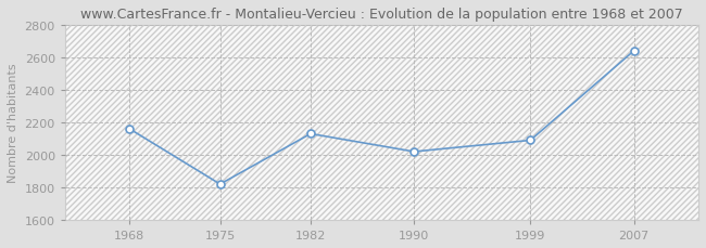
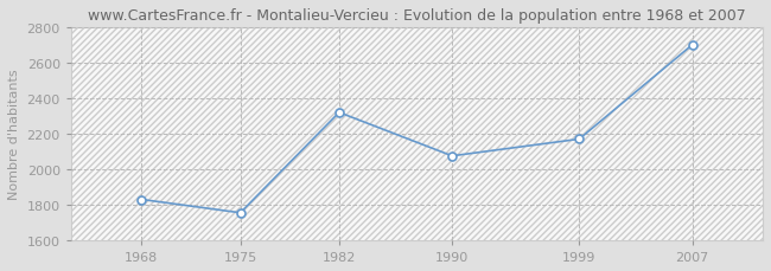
1968: 2160 -> 1830
1975: 1820 -> 1760
1982: 2130 -> 2320
1990: 2020 -> 2080
1999: 2090 -> 2170
2007: 2640 -> 2700
